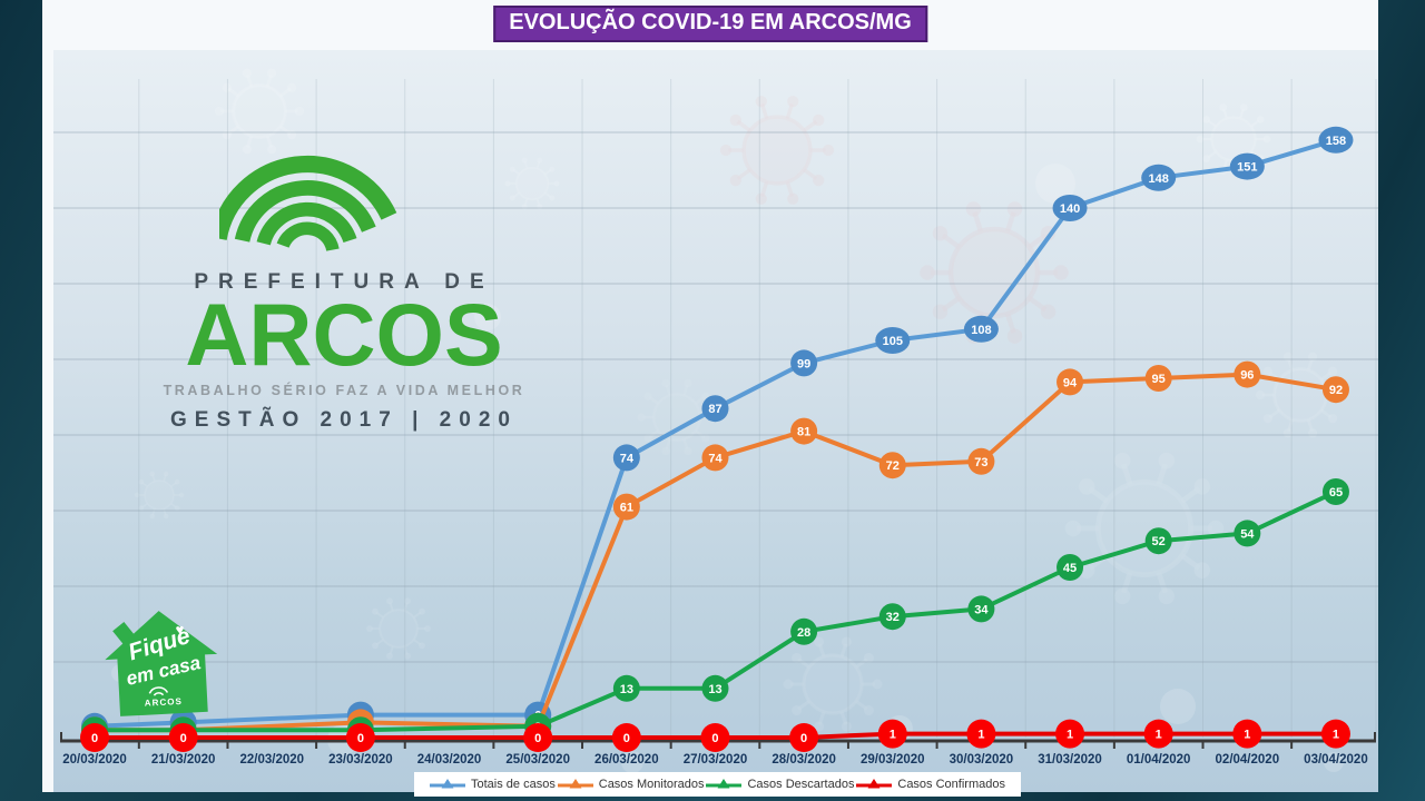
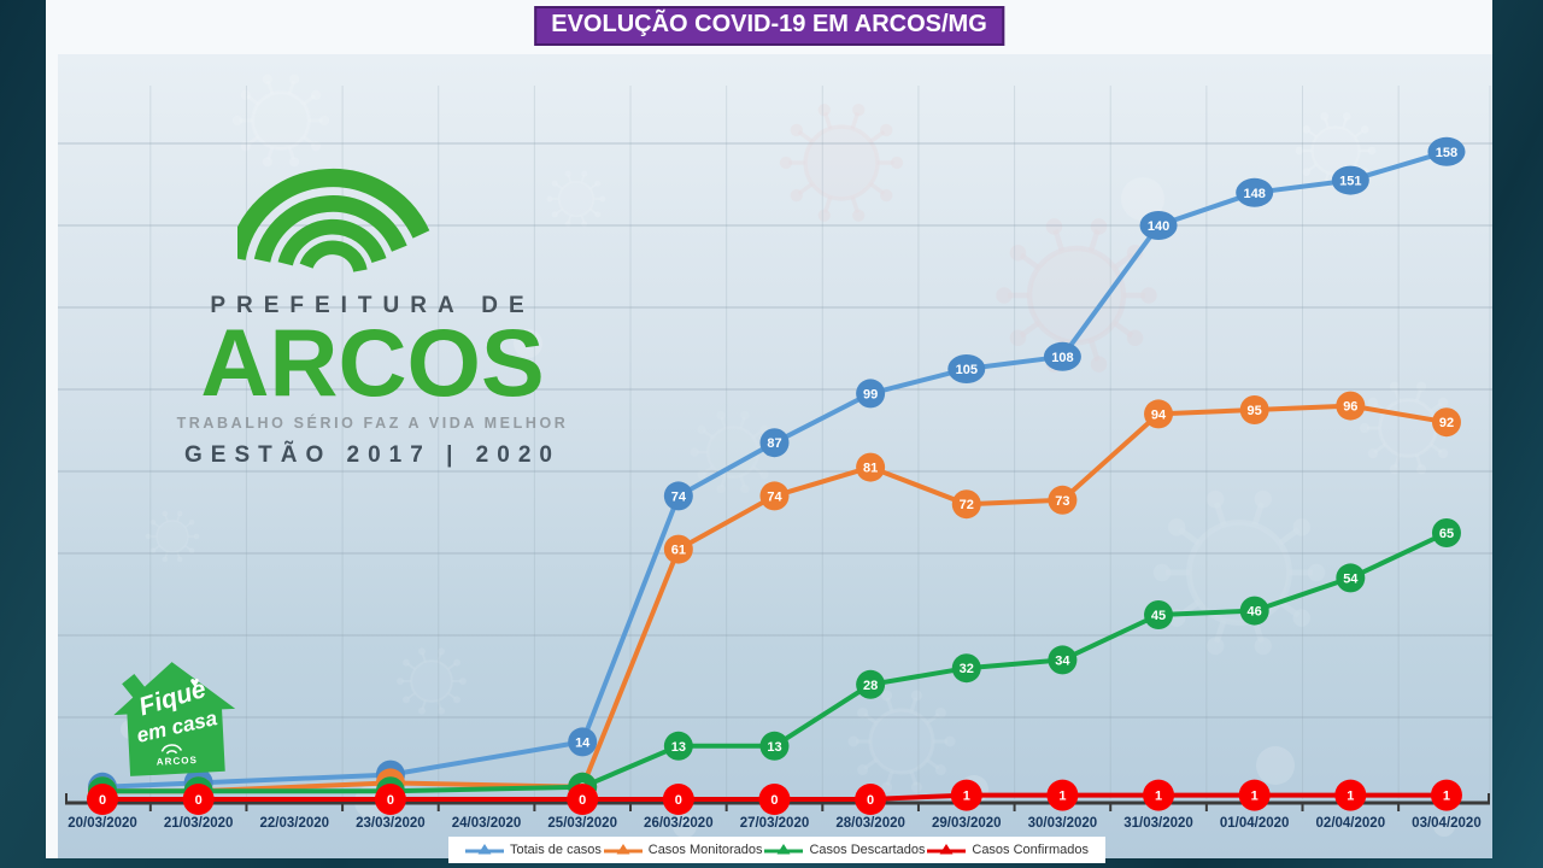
Totais de casos/25/03/2020: 6 -> 14
Casos Descartados/01/04/2020: 52 -> 46
